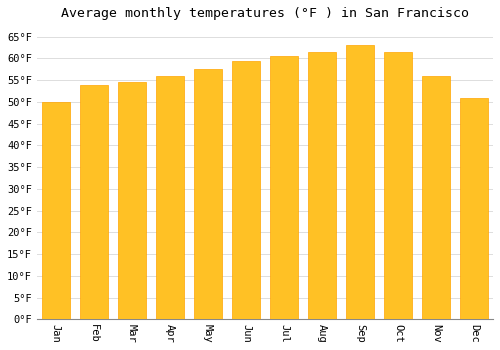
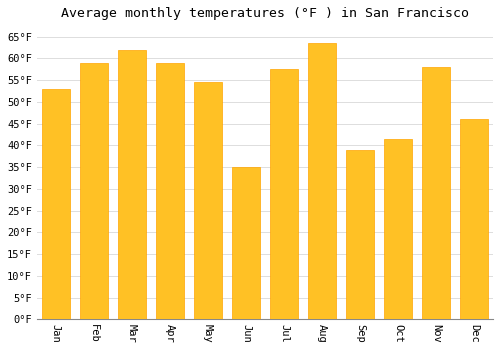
Jan: 50.0°F -> 53.0°F
Feb: 54.0°F -> 59.0°F
Mar: 54.5°F -> 62.0°F
Apr: 56.0°F -> 59.0°F
May: 57.5°F -> 54.5°F
Jun: 59.5°F -> 35.0°F
Jul: 60.5°F -> 57.5°F
Aug: 61.5°F -> 63.5°F
Sep: 63.0°F -> 39.0°F
Oct: 61.5°F -> 41.5°F
Nov: 56.0°F -> 58.0°F
Dec: 51.0°F -> 46.0°F
